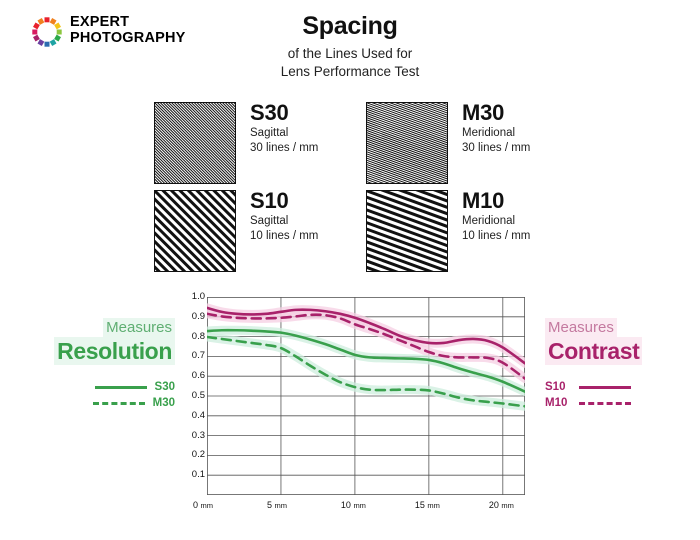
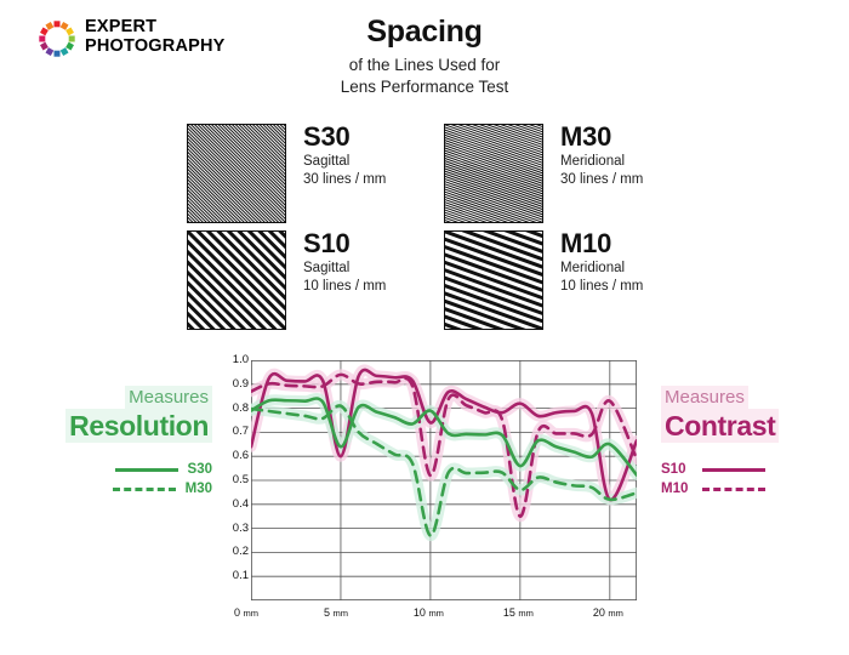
S10/0: 0.94 -> 0.64
M10/0: 0.92 -> 0.87
S30/0: 0.83 -> 0.79
S10/5: 0.93 -> 0.60
M10/5: 0.90 -> 0.94
S30/5: 0.82 -> 0.64
M30/5: 0.74 -> 0.81
S10/10: 0.90 -> 0.74
M10/10: 0.86 -> 0.52
S30/10: 0.71 -> 0.79
M30/10: 0.55 -> 0.27
S10/15: 0.77 -> 0.82
M10/15: 0.72 -> 0.35
S30/15: 0.68 -> 0.56
M30/15: 0.53 -> 0.46
S10/20: 0.74 -> 0.42
M10/20: 0.67 -> 0.83
S30/20: 0.57 -> 0.65
M30/20: 0.46 -> 0.42
